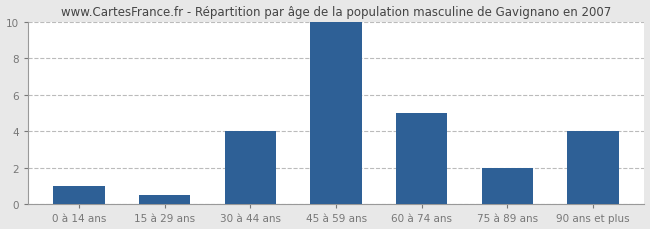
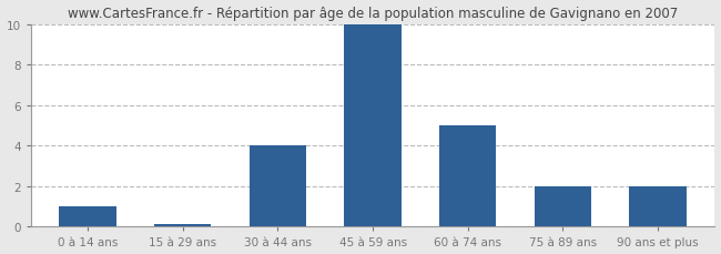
15 à 29 ans: 0.5 -> 0.1
90 ans et plus: 4.0 -> 2.0
